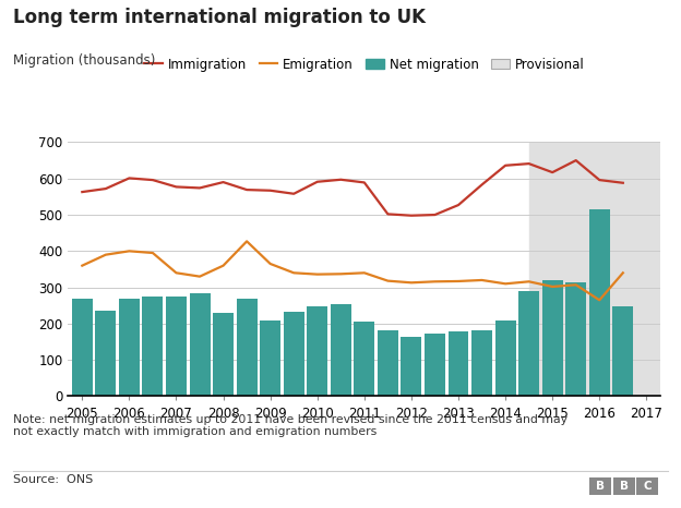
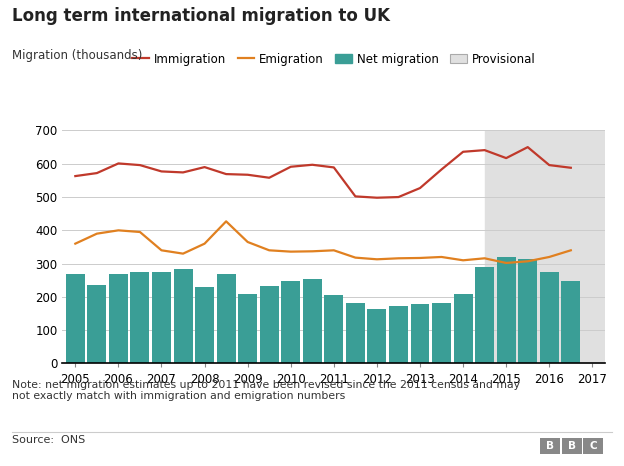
Net migration/2016: 515 -> 275
Emigration/2016: 265 -> 320
